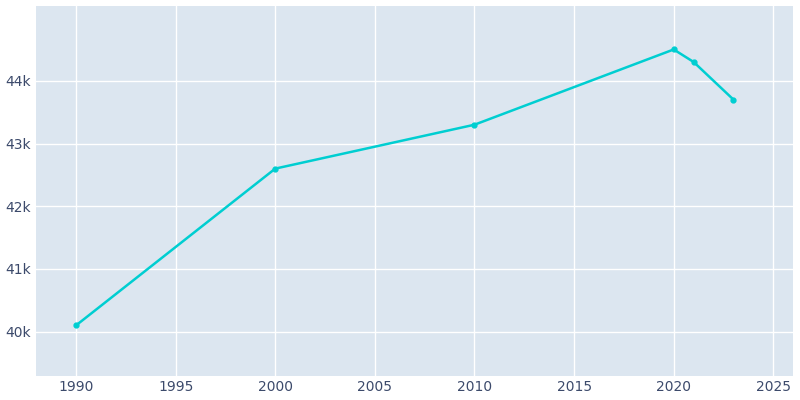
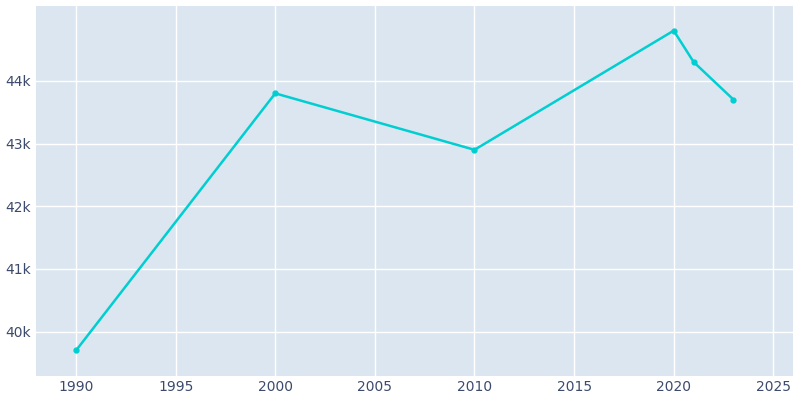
1990: 40.1k -> 39.7k
2000: 42.6k -> 43.8k
2010: 43.3k -> 42.9k
2020: 44.5k -> 44.8k
